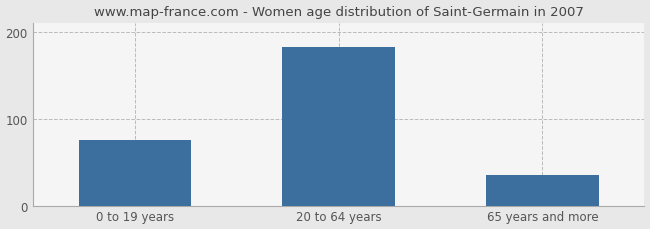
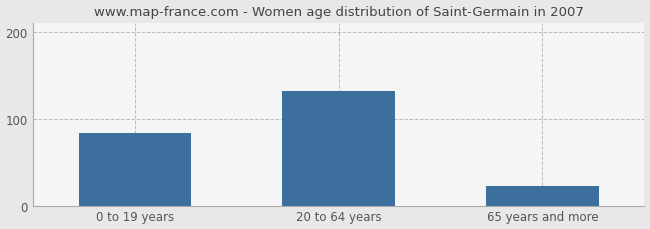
0 to 19 years: 75 -> 84
20 to 64 years: 182 -> 132
65 years and more: 35 -> 22
